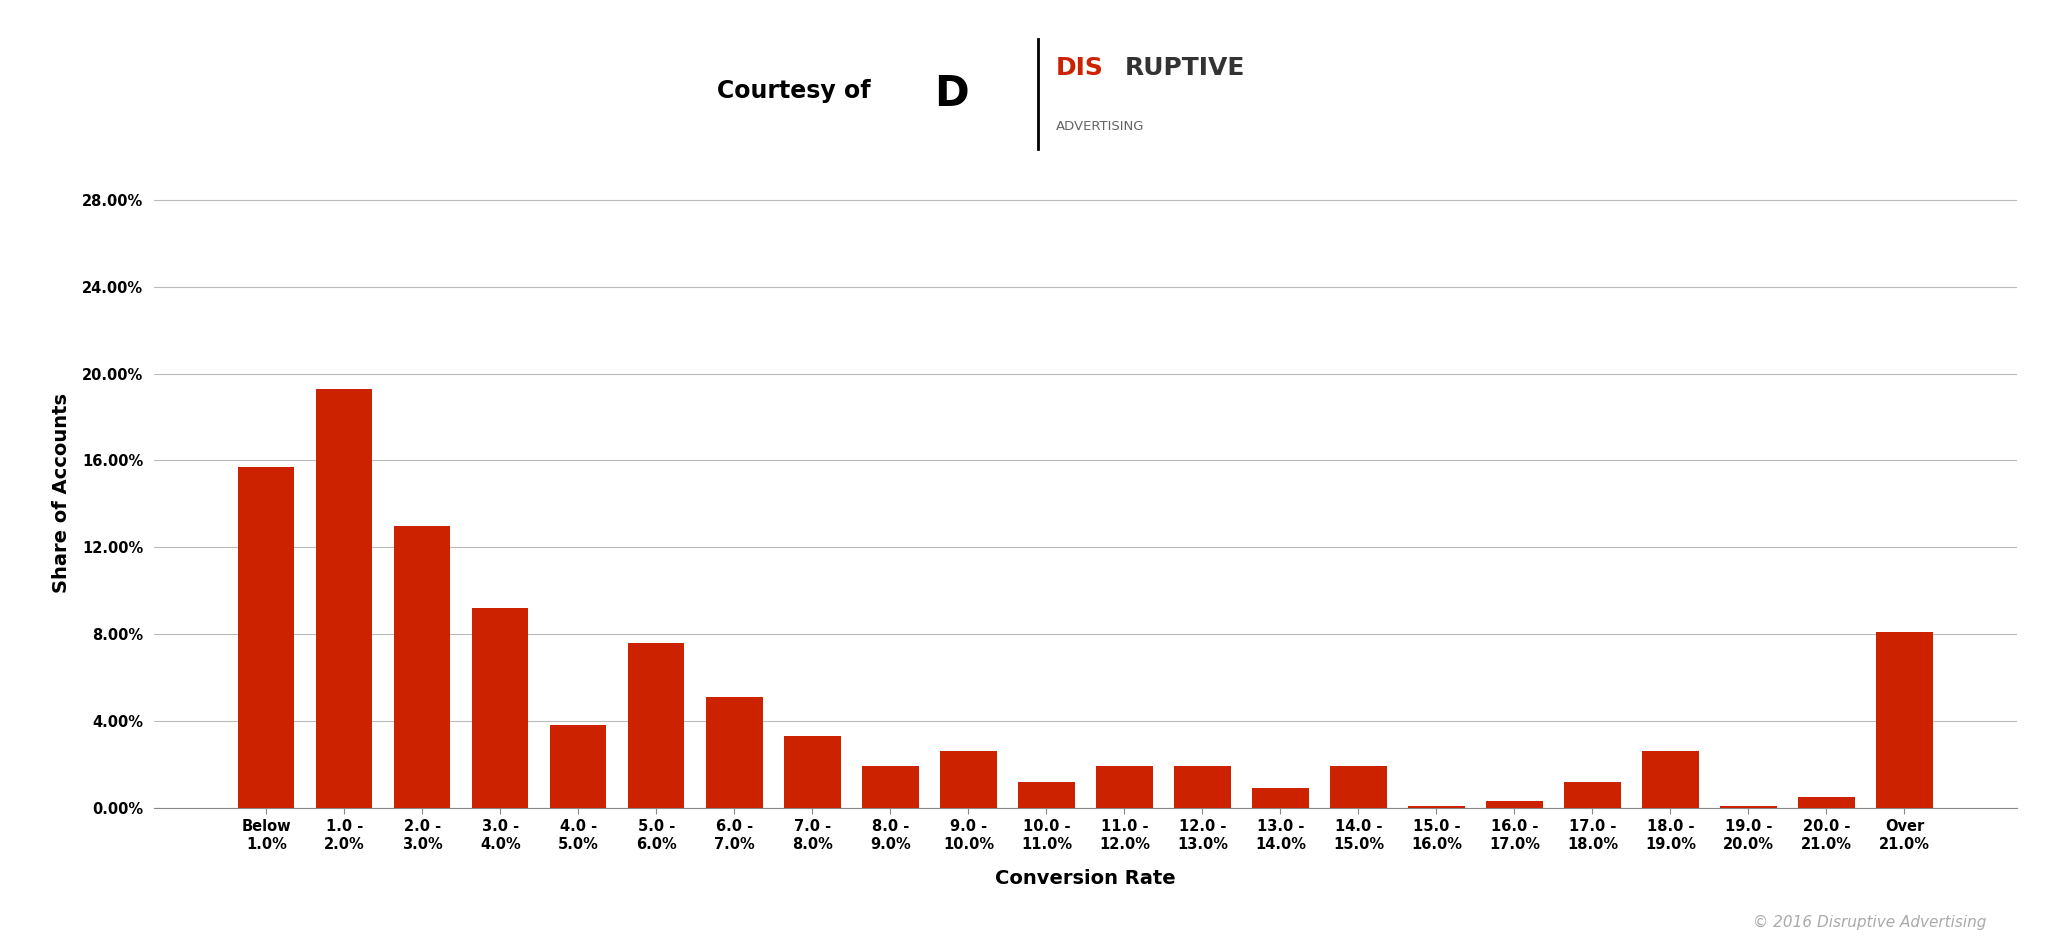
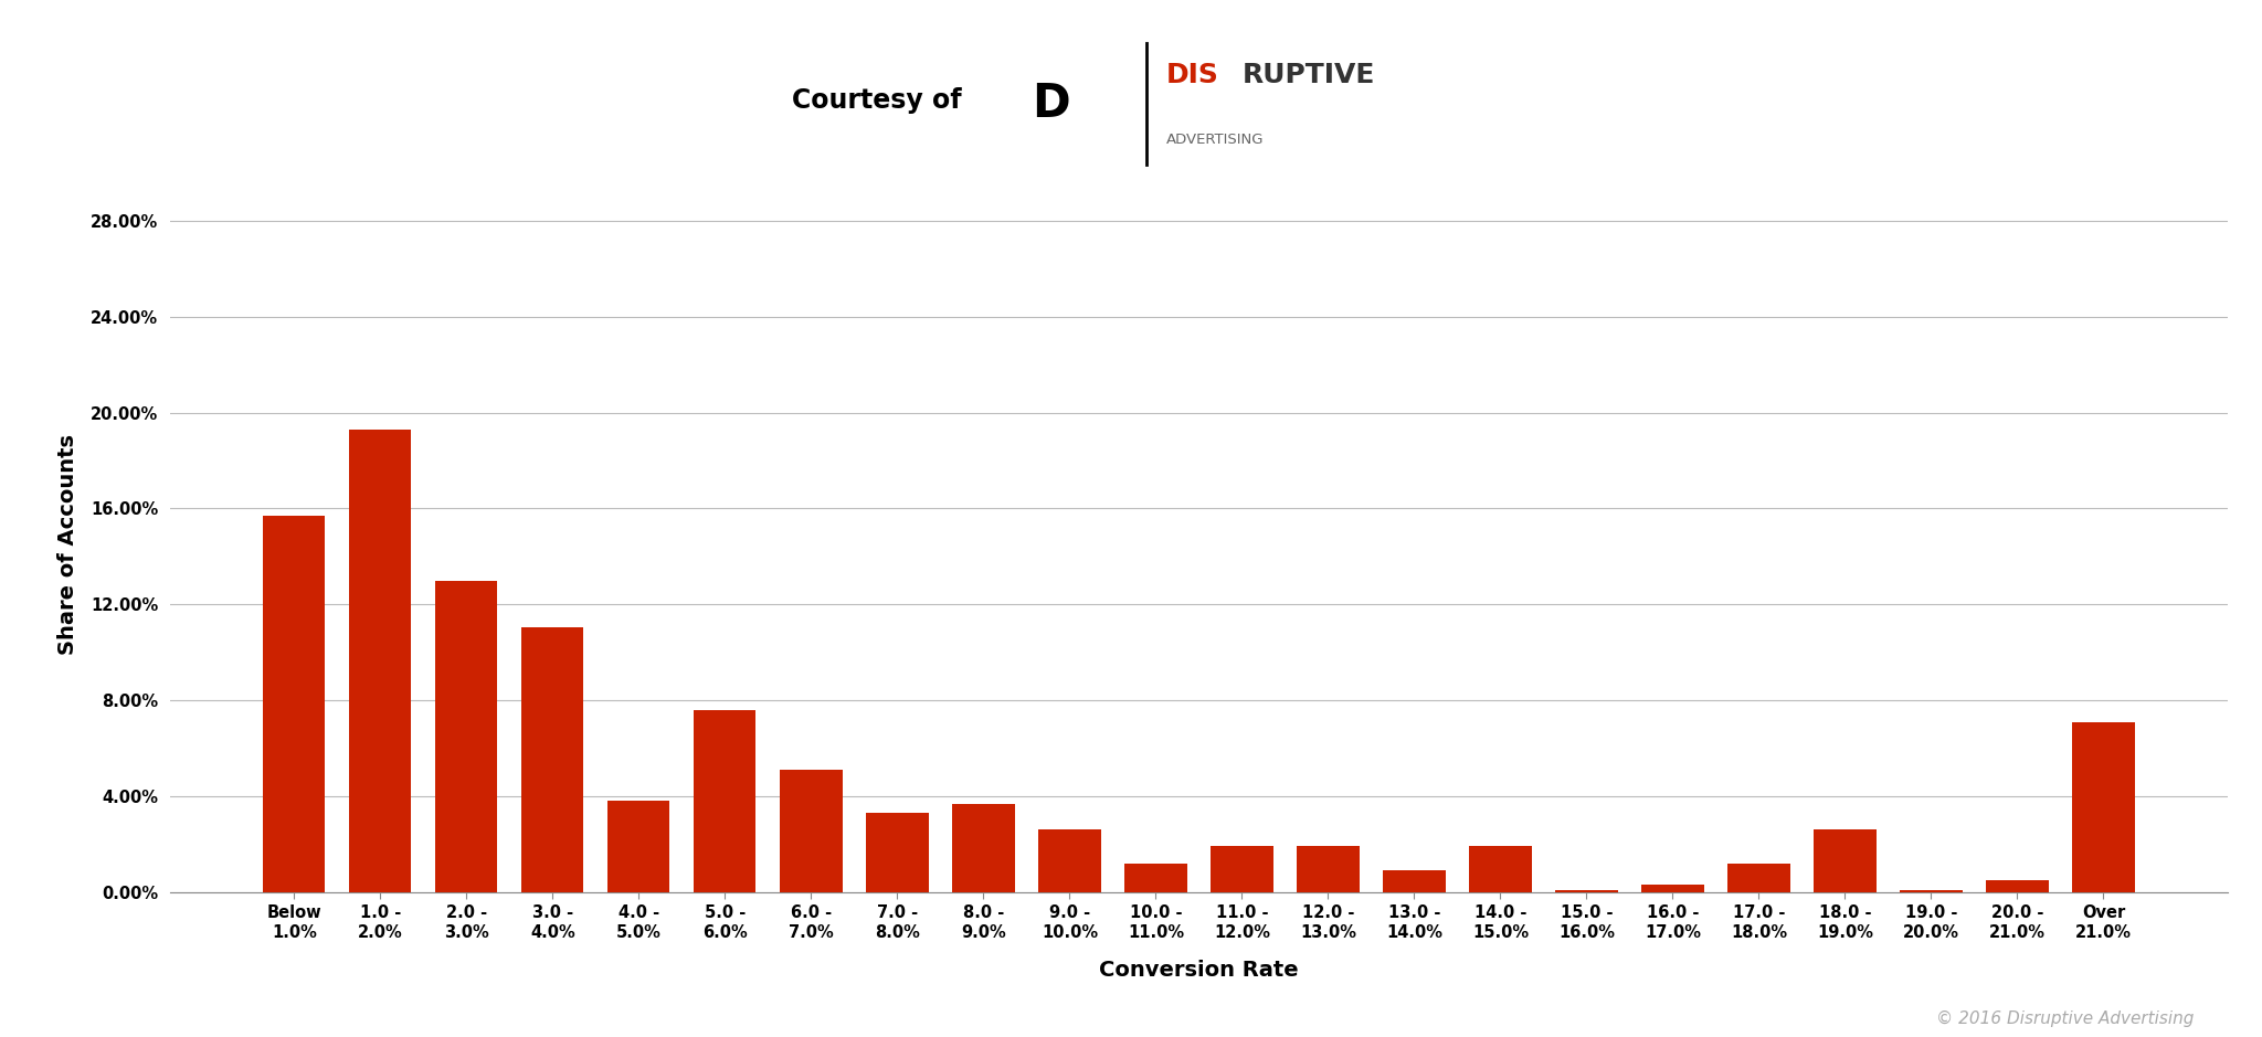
3.0 - 4.0%: 9.20% -> 11.05%
8.0 - 9.0%: 1.90% -> 3.65%
Over 21.0%: 8.10% -> 7.10%
